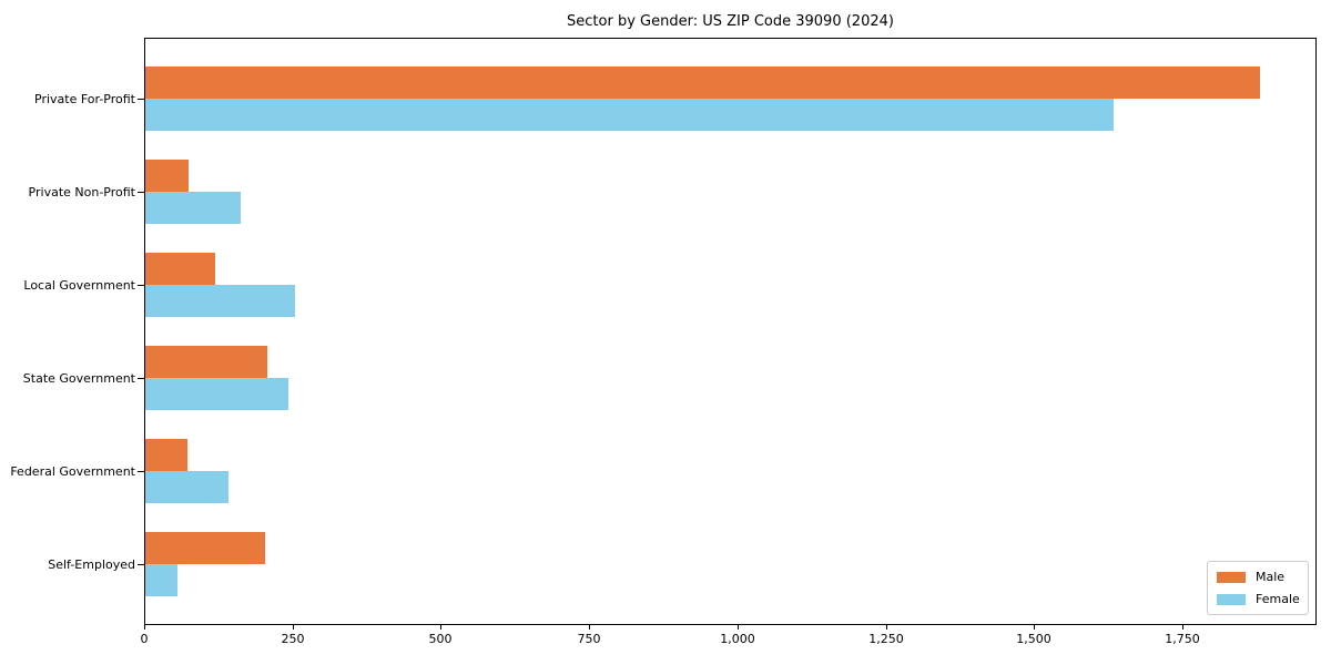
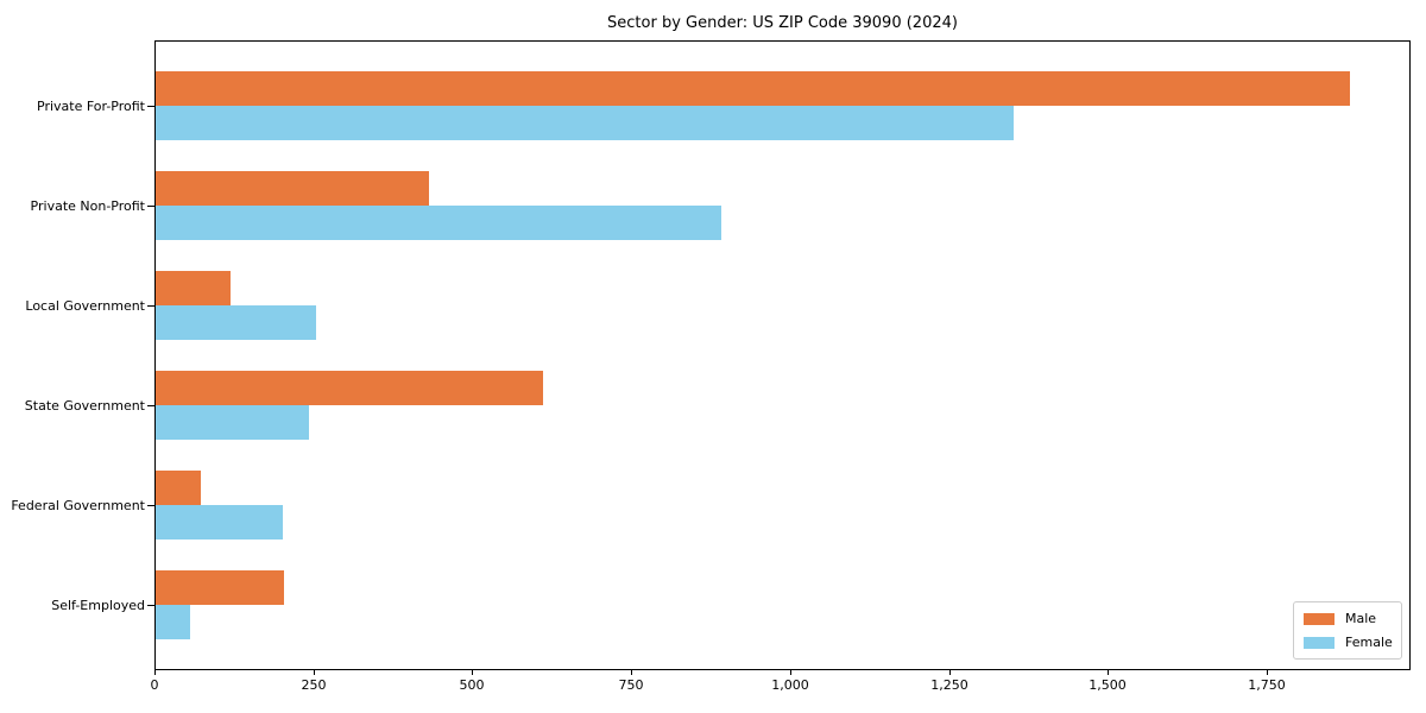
Female/Private For-Profit: 1630 -> 1350
Male/Private Non-Profit: 70 -> 430
Female/Private Non-Profit: 160 -> 890
Male/State Government: 200 -> 610
Female/Federal Government: 140 -> 200
